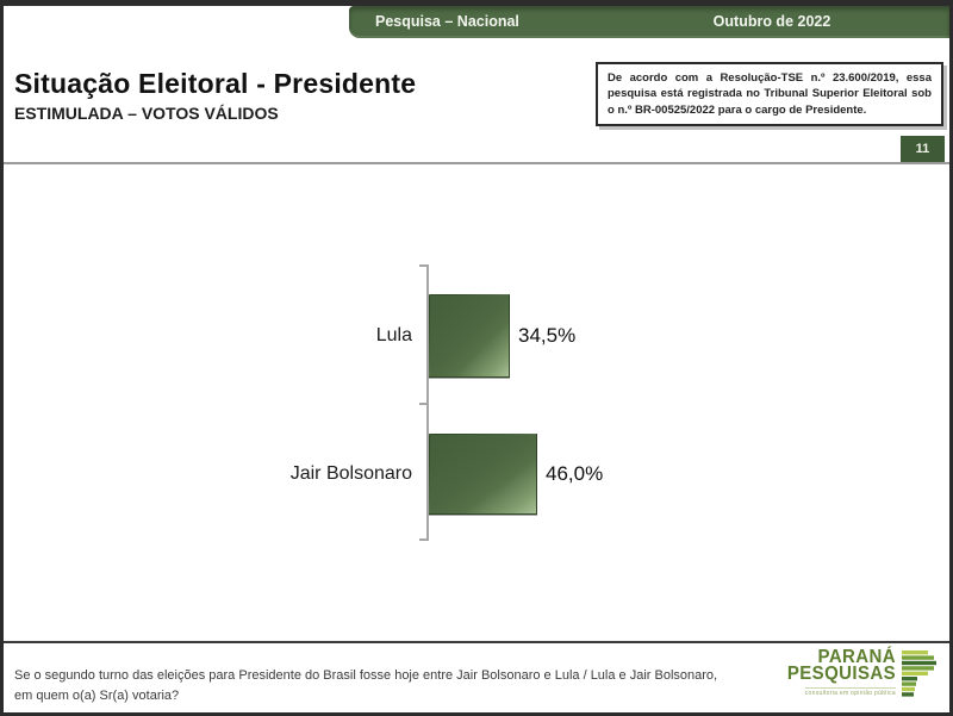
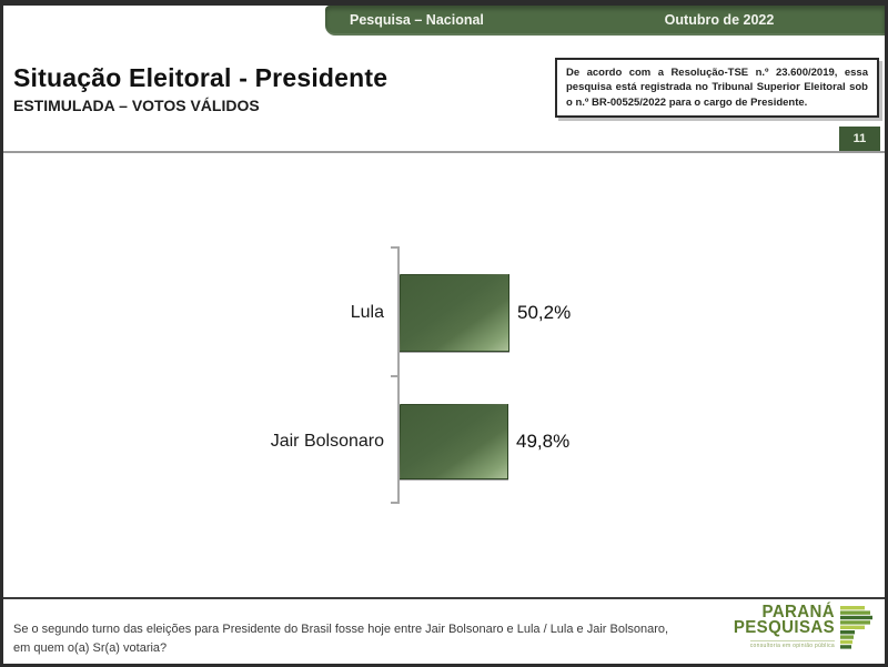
Lula: 34,5% -> 50,2%
Jair Bolsonaro: 46,0% -> 49,8%
